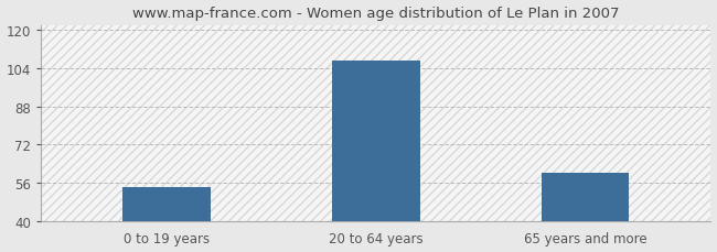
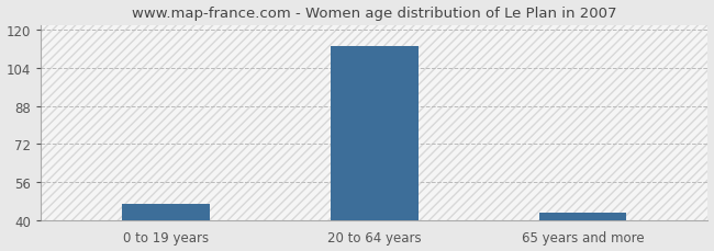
0 to 19 years: 54 -> 47
20 to 64 years: 107 -> 113
65 years and more: 60 -> 43
